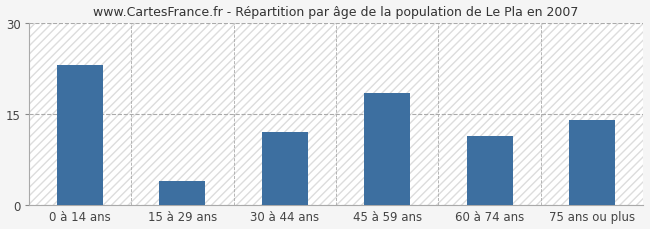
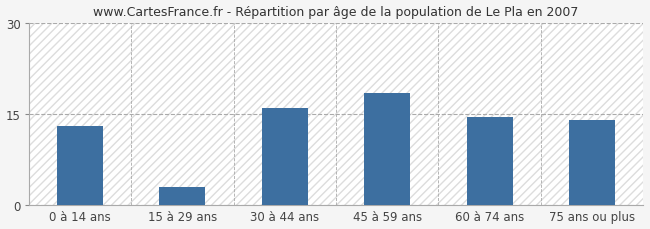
0 à 14 ans: 23.0 -> 13.0
15 à 29 ans: 4.0 -> 3.0
30 à 44 ans: 12.0 -> 16.0
60 à 74 ans: 11.4 -> 14.5
